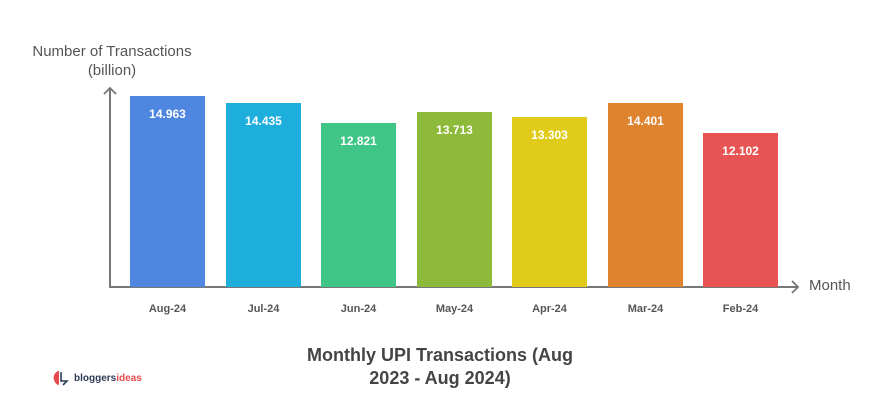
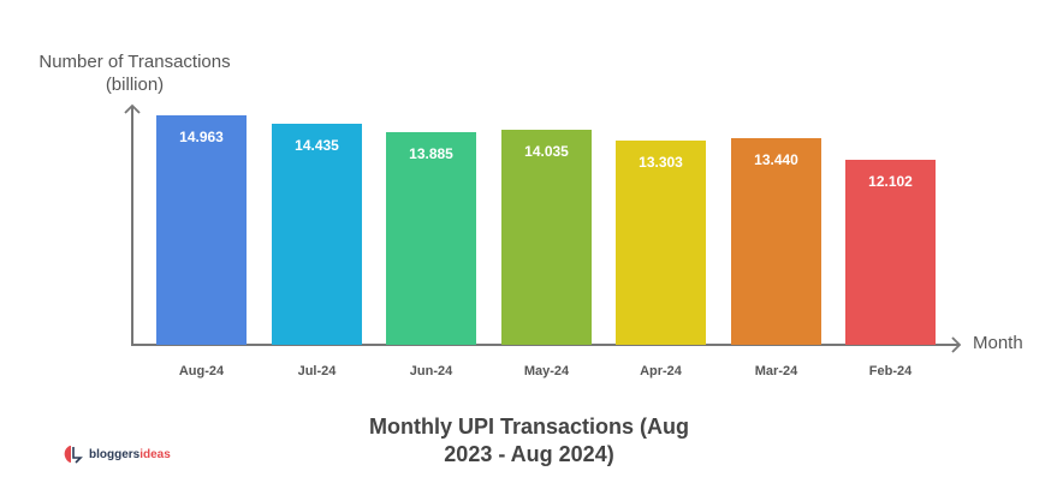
Jun-24: 12.821 -> 13.885
May-24: 13.713 -> 14.035
Mar-24: 14.401 -> 13.440
